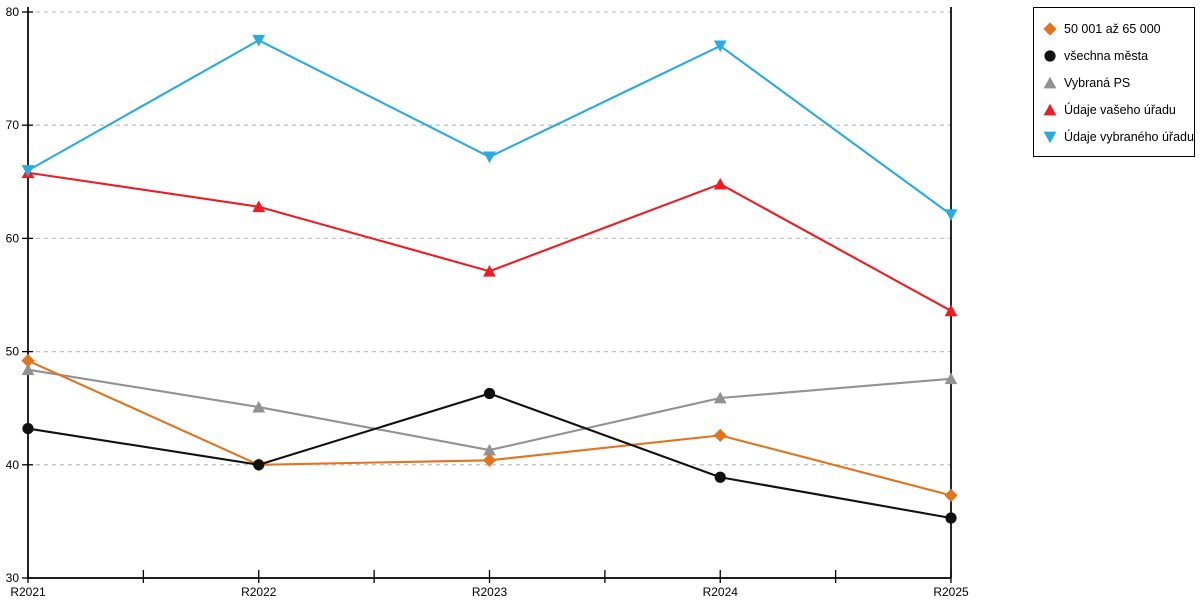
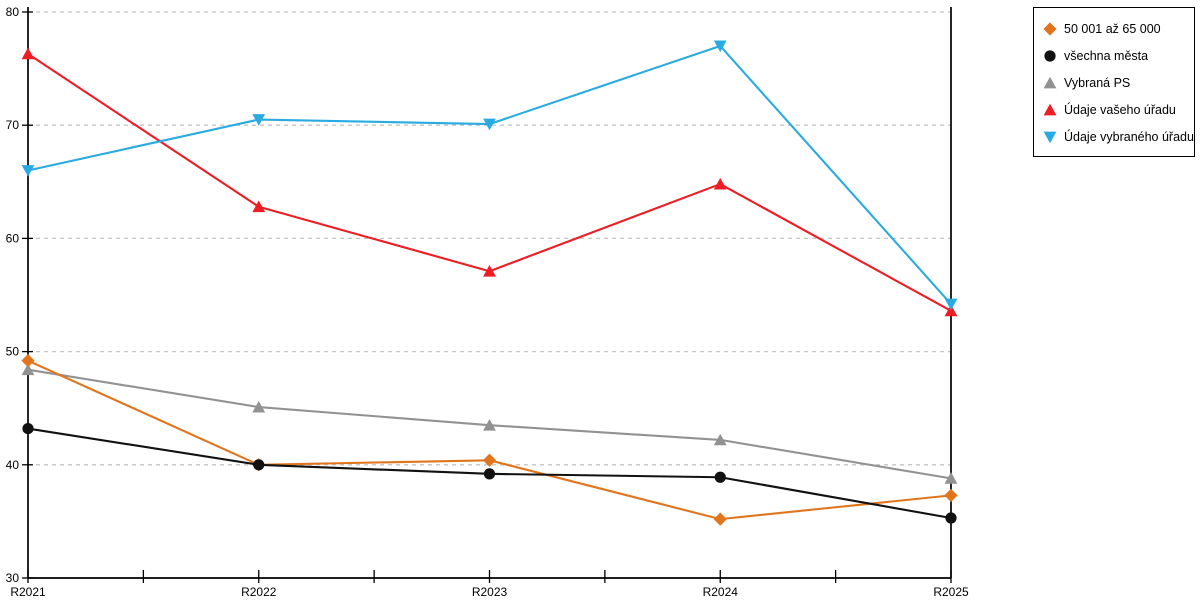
Údaje vašeho úřadu/R2021: 65.8 -> 76.3
Údaje vybraného úřadu/R2022: 77.5 -> 70.5
všechna města/R2023: 46.3 -> 39.2
Vybraná PS/R2023: 41.3 -> 43.5
Údaje vybraného úřadu/R2023: 67.2 -> 70.1
50 001 až 65 000/R2024: 42.6 -> 35.2
Vybraná PS/R2024: 45.9 -> 42.2
Vybraná PS/R2025: 47.6 -> 38.8
Údaje vybraného úřadu/R2025: 62.1 -> 54.2
